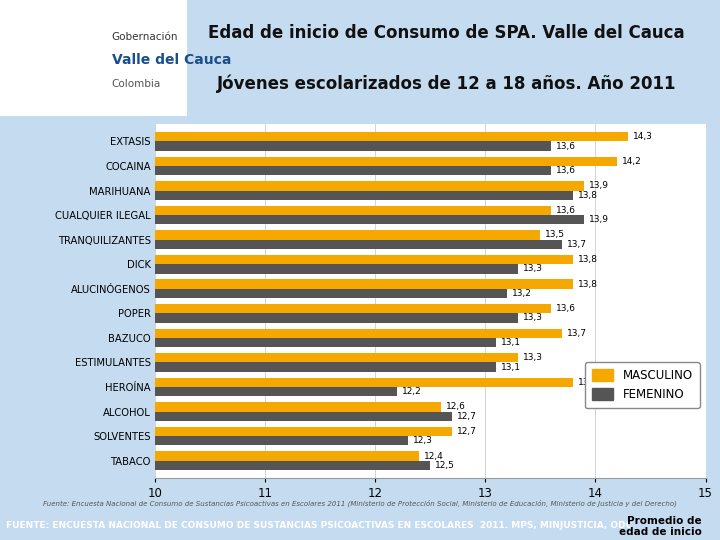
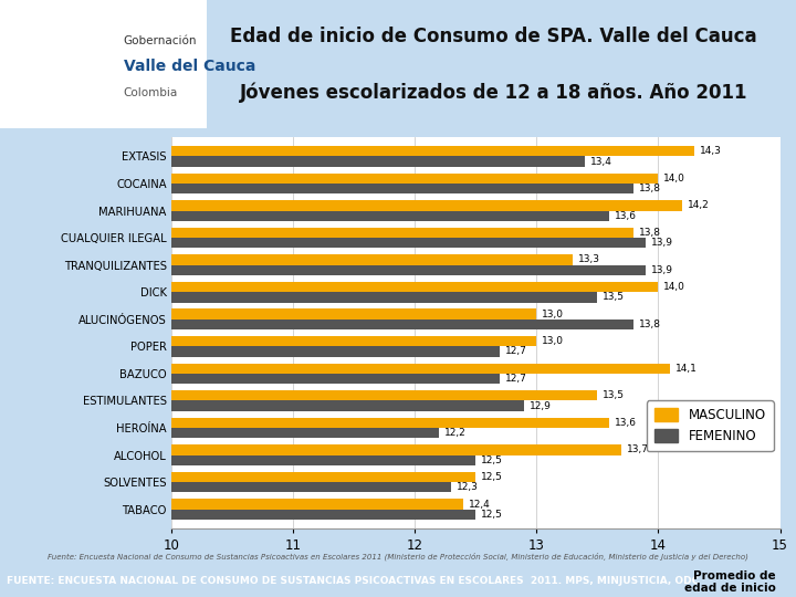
FEMENINO/EXTASIS: 13,6 -> 13,4
MASCULINO/COCAINA: 14,2 -> 14,0
FEMENINO/COCAINA: 13,6 -> 13,8
MASCULINO/MARIHUANA: 13,9 -> 14,2
FEMENINO/MARIHUANA: 13,8 -> 13,6
MASCULINO/CUALQUIER ILEGAL: 13,6 -> 13,8
MASCULINO/TRANQUILIZANTES: 13,5 -> 13,3
FEMENINO/TRANQUILIZANTES: 13,7 -> 13,9
MASCULINO/DICK: 13,8 -> 14,0
FEMENINO/DICK: 13,3 -> 13,5
MASCULINO/ALUCINÓGENOS: 13,8 -> 13,0
FEMENINO/ALUCINÓGENOS: 13,2 -> 13,8
MASCULINO/POPER: 13,6 -> 13,0
FEMENINO/POPER: 13,3 -> 12,7
MASCULINO/BAZUCO: 13,7 -> 14,1
FEMENINO/BAZUCO: 13,1 -> 12,7
MASCULINO/ESTIMULANTES: 13,3 -> 13,5
FEMENINO/ESTIMULANTES: 13,1 -> 12,9
MASCULINO/HEROÍNA: 13,8 -> 13,6
MASCULINO/ALCOHOL: 12,6 -> 13,7
FEMENINO/ALCOHOL: 12,7 -> 12,5
MASCULINO/SOLVENTES: 12,7 -> 12,5
